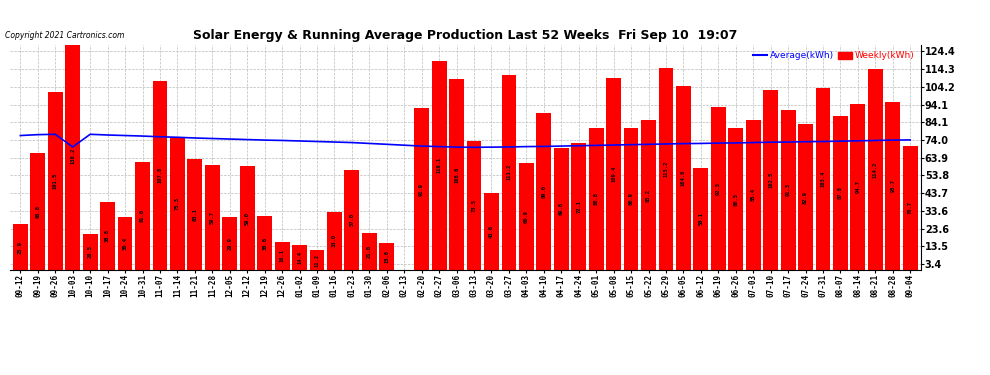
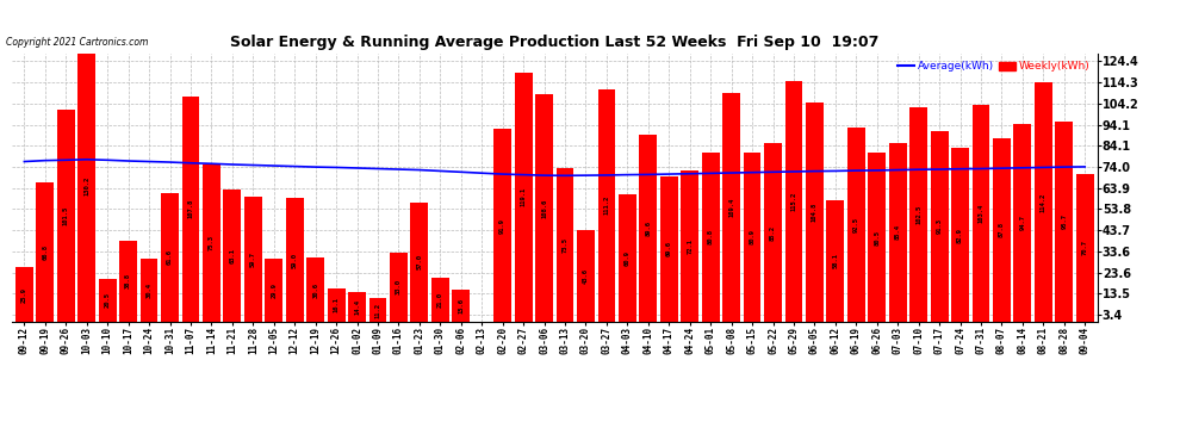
Average(kWh)/10-03: 70 -> 78
